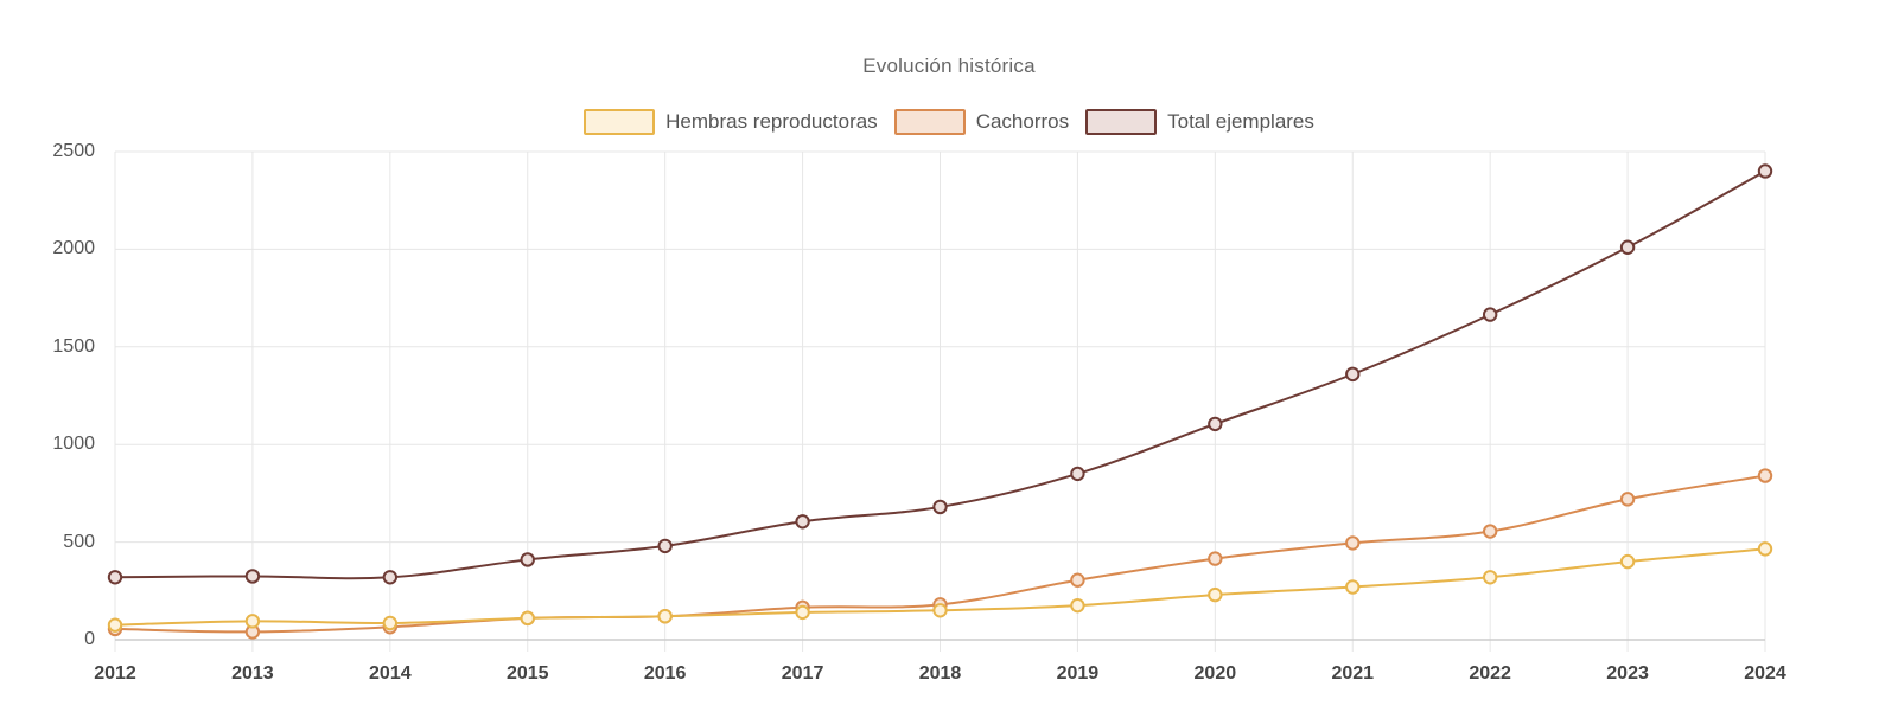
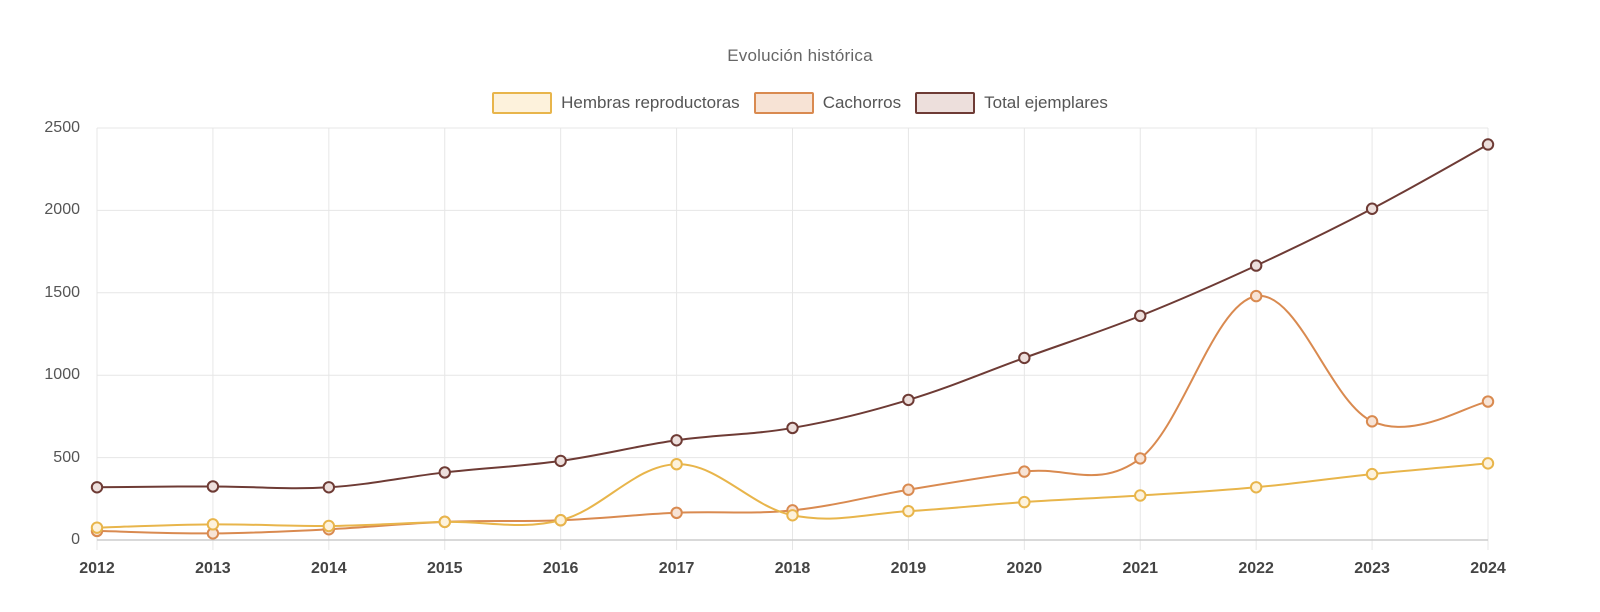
Hembras reproductoras/2017: 140 -> 460
Cachorros/2022: 560 -> 1480
